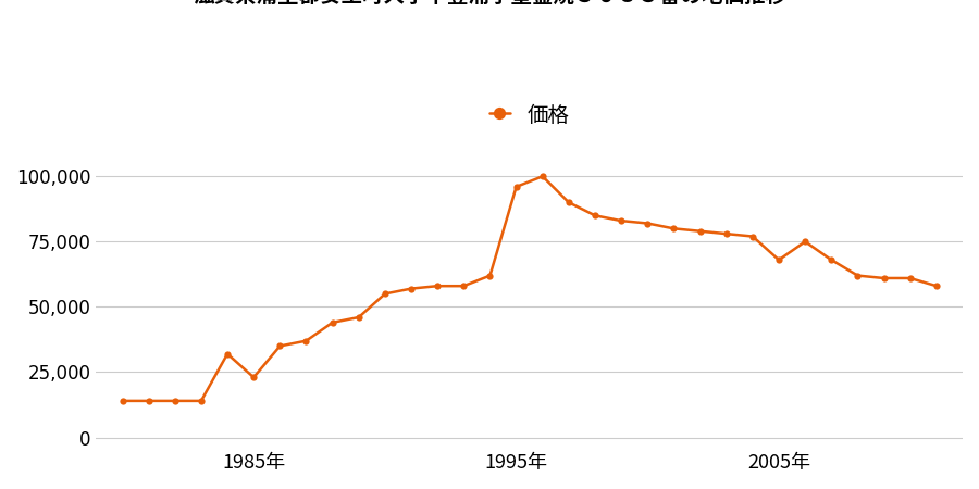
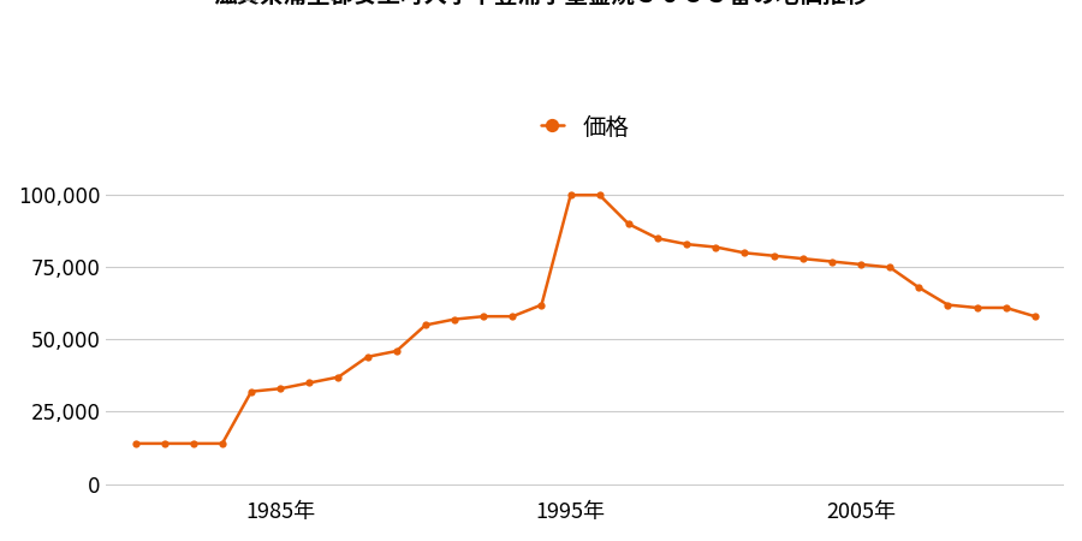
1985年: 23,000 -> 33,000
1995年: 96,000 -> 100,000
2005年: 68,000 -> 76,000
